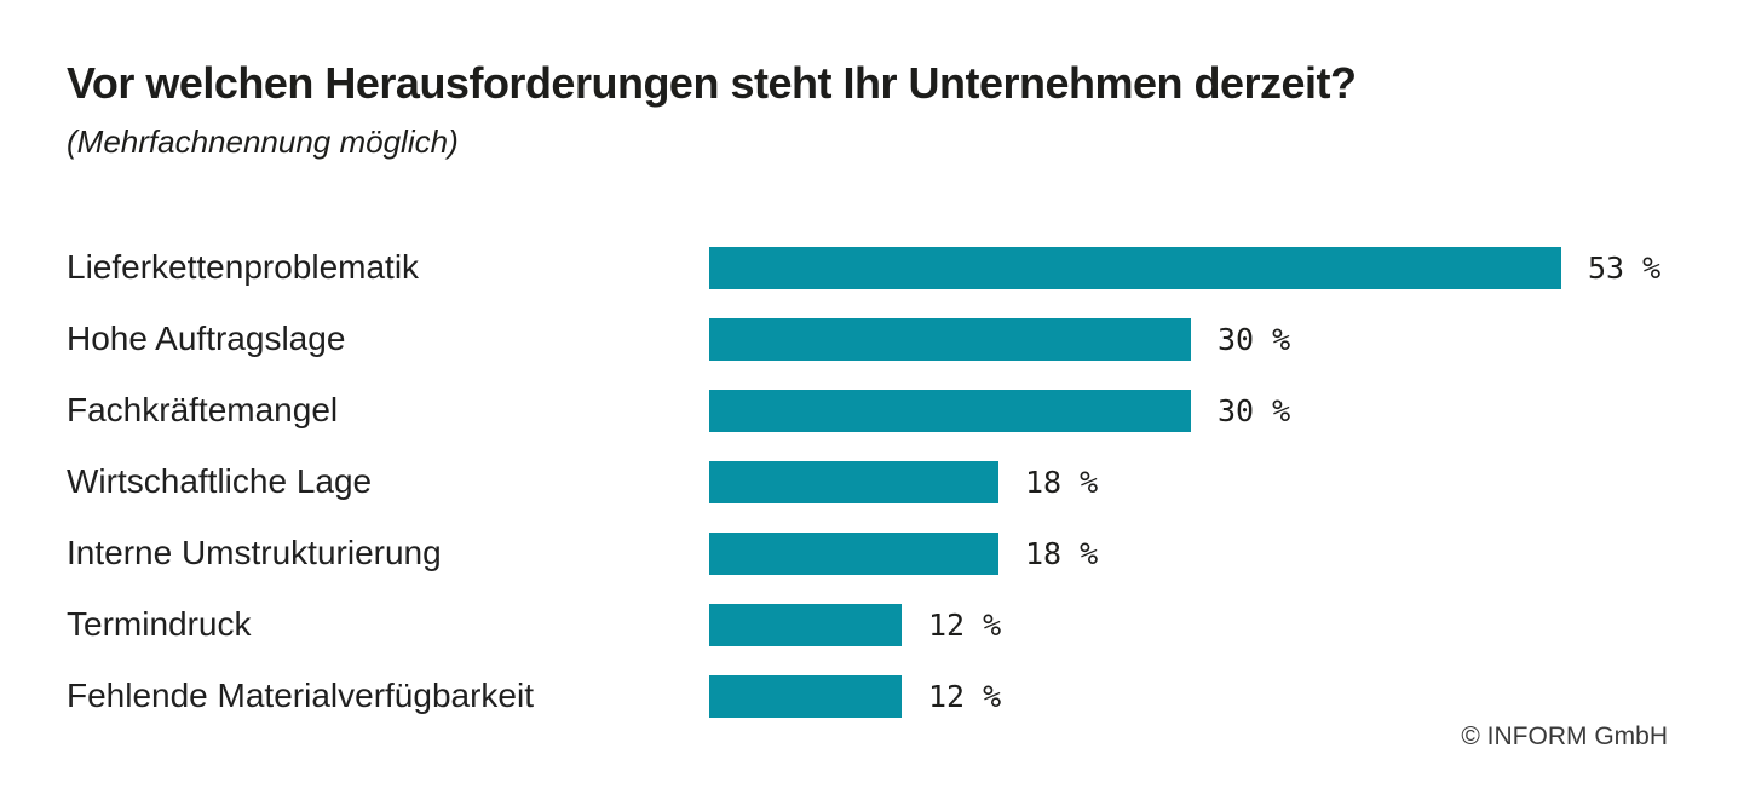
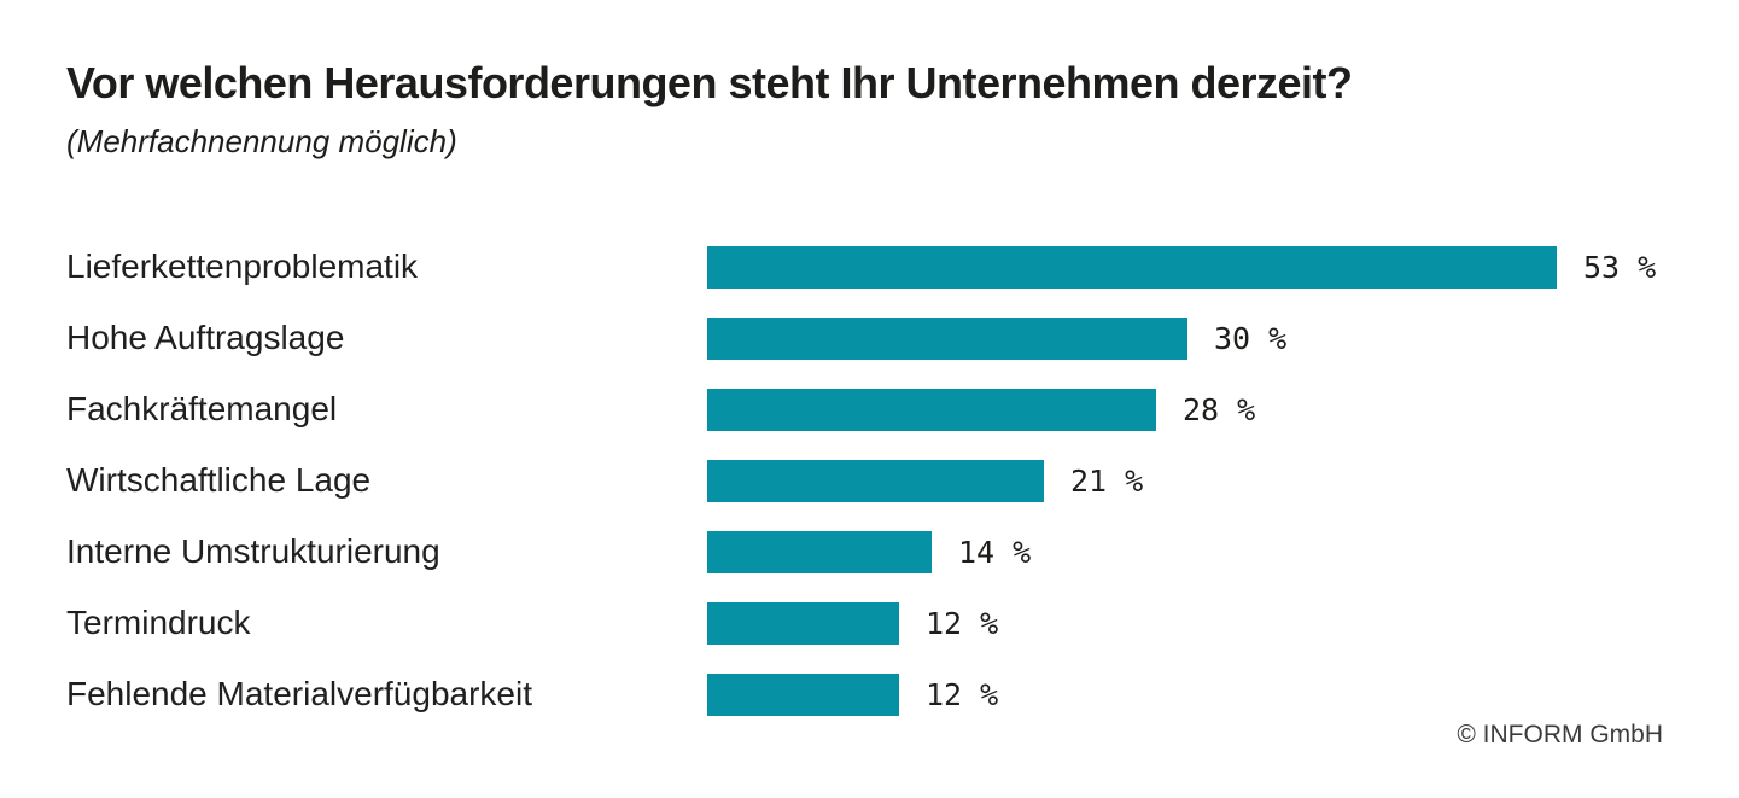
Fachkräftemangel: 30 -> 28
Wirtschaftliche Lage: 18 -> 21
Interne Umstrukturierung: 18 -> 14
